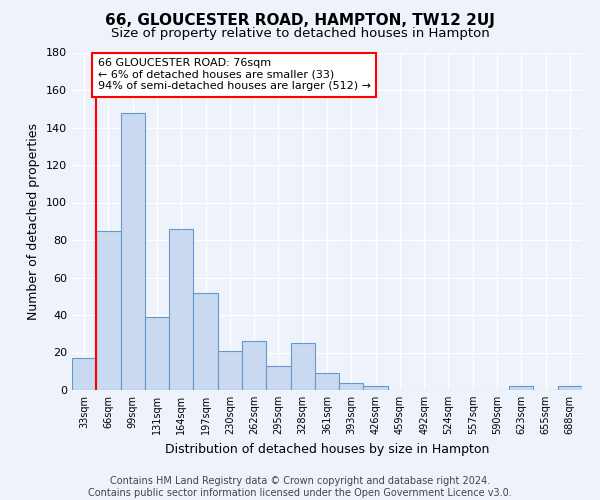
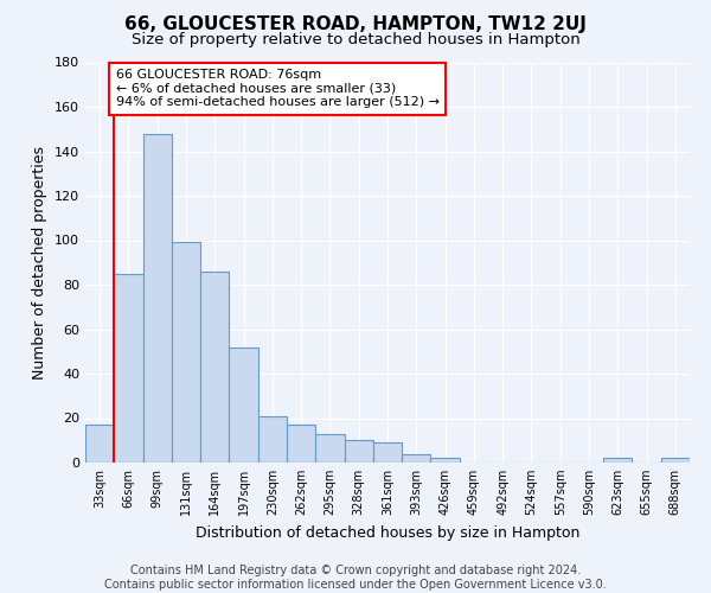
131sqm: 39 -> 99
262sqm: 26 -> 17
328sqm: 25 -> 10
